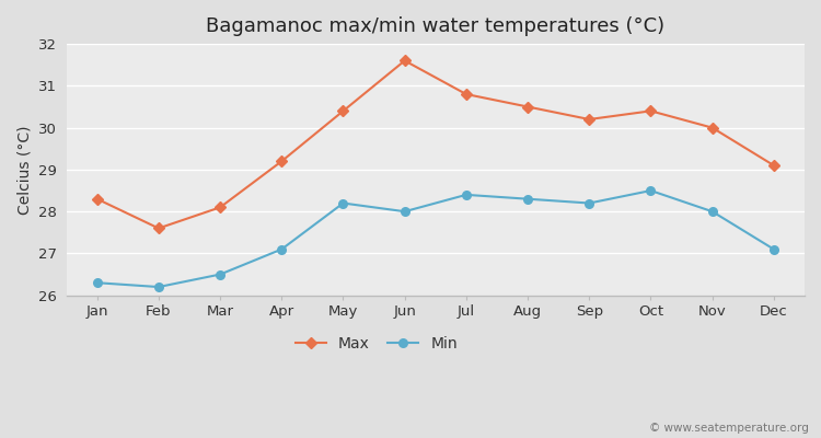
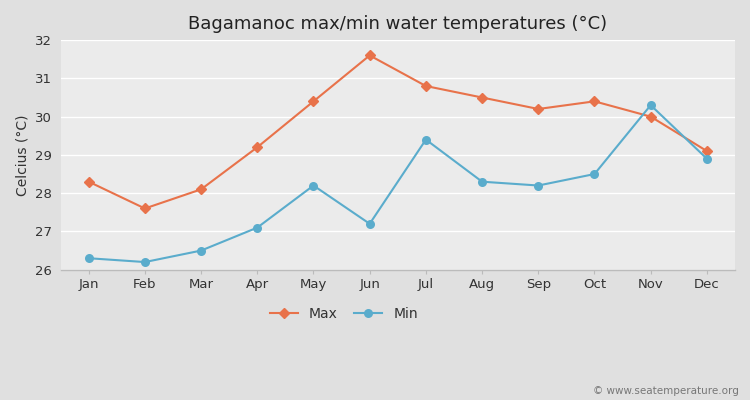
Min/Jun: 28.0 -> 27.2
Min/Jul: 28.4 -> 29.4
Min/Nov: 28.0 -> 30.3
Min/Dec: 27.1 -> 28.9
